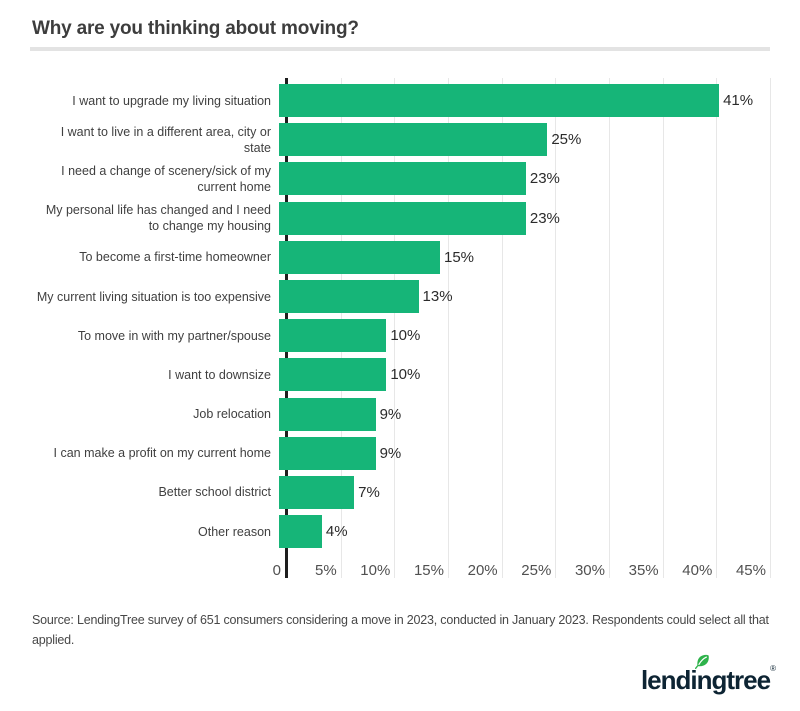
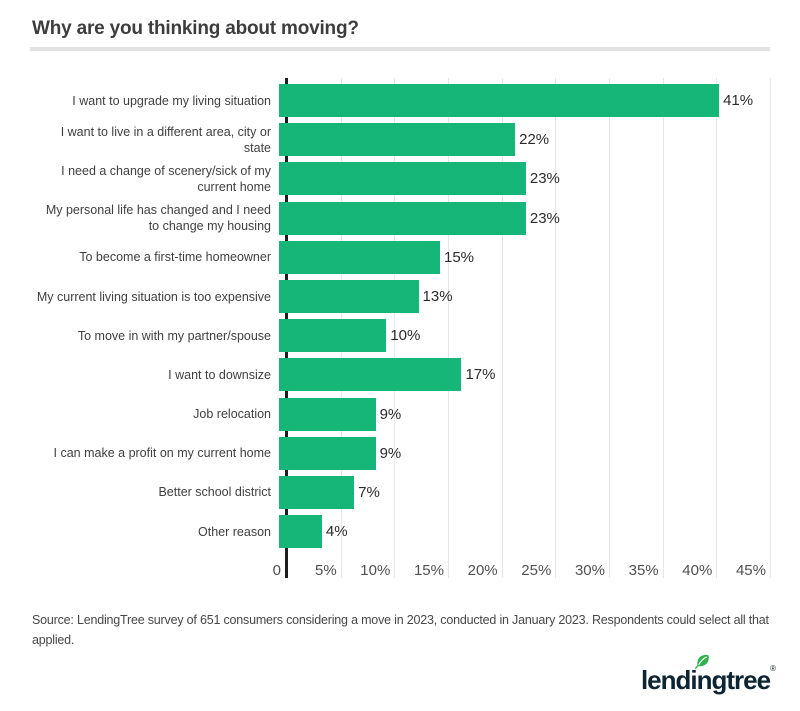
I want to live in a different area, city or state: 25% -> 22%
I want to downsize: 10% -> 17%
